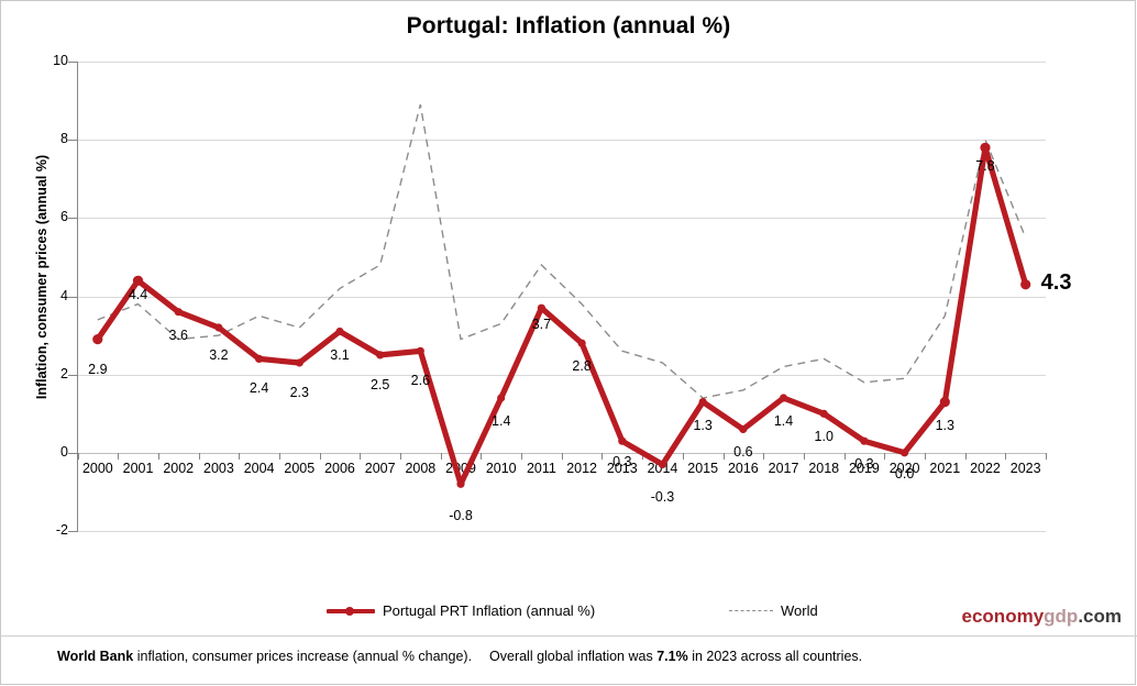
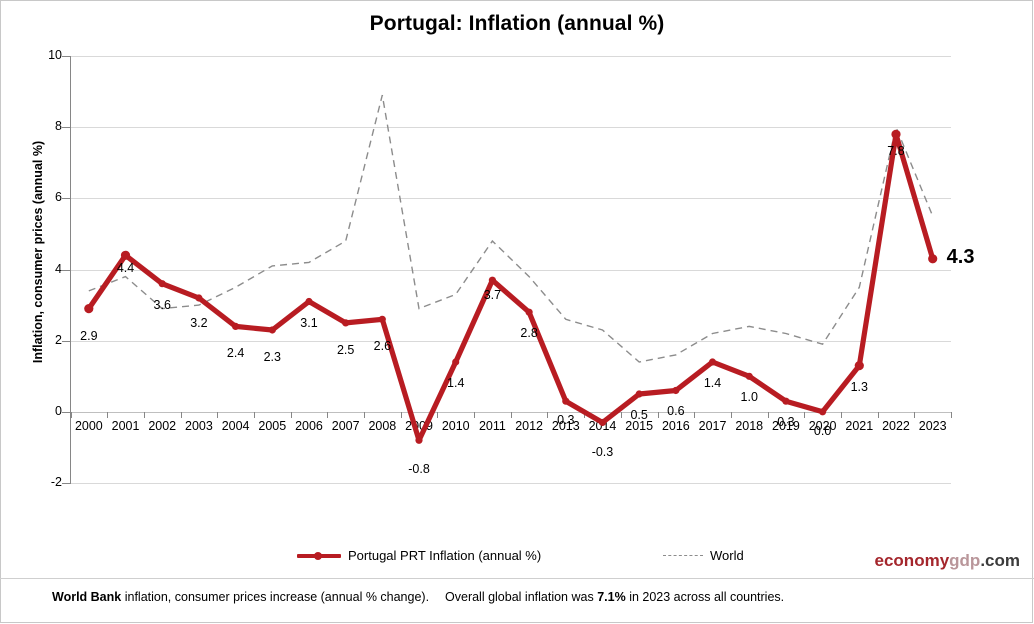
World/2005: 3.2 -> 4.1
Portugal PRT Inflation (annual %)/2015: 1.3 -> 0.5
World/2019: 1.8 -> 2.2
